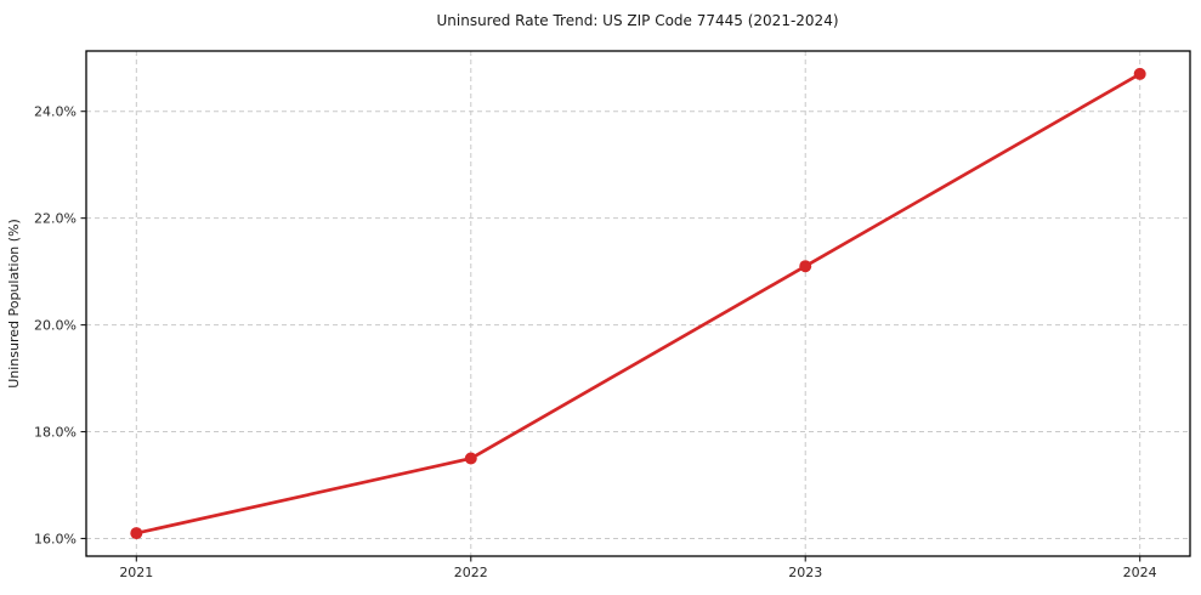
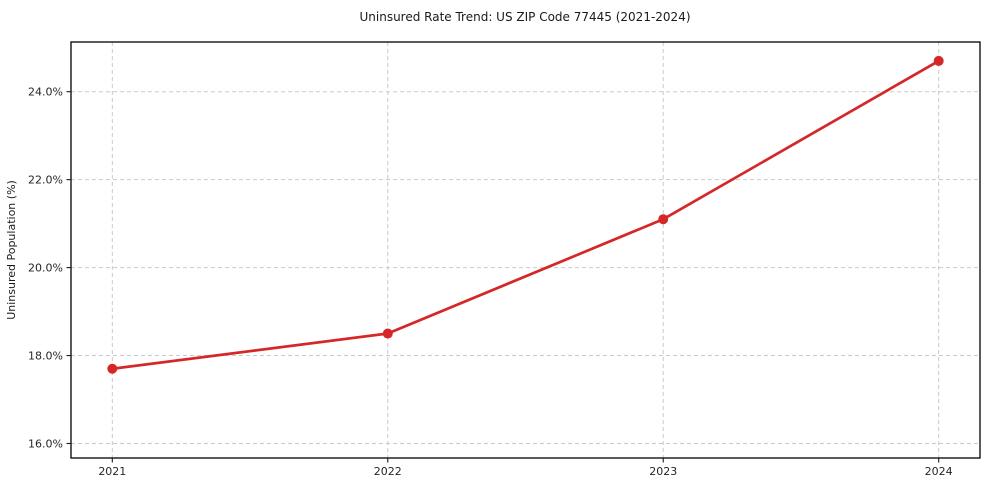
2021: 16.1% -> 17.7%
2022: 17.5% -> 18.5%
